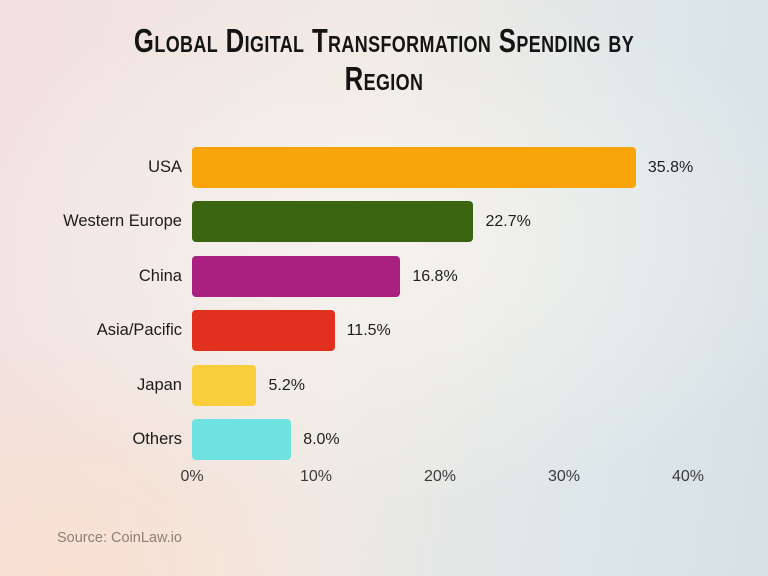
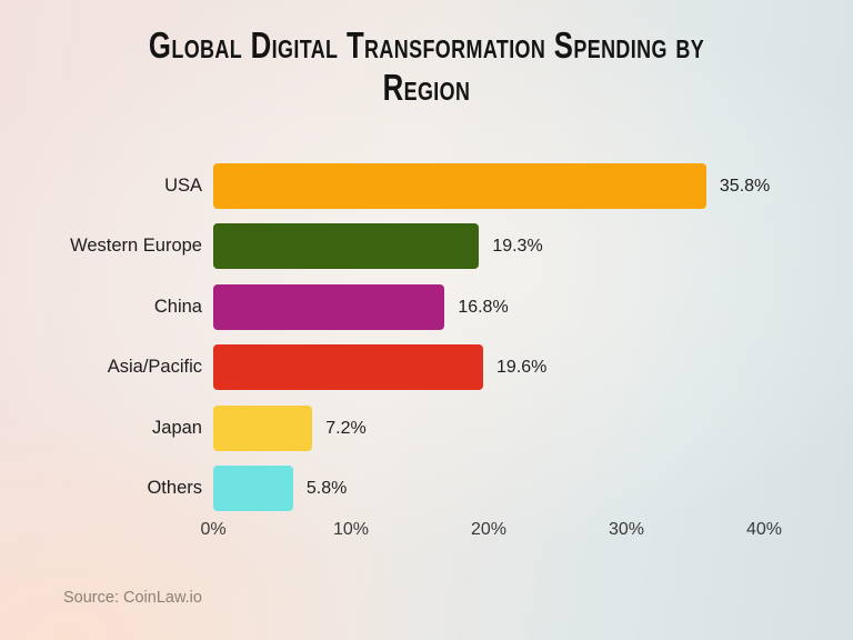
Western Europe: 22.7% -> 19.3%
Asia/Pacific: 11.5% -> 19.6%
Japan: 5.2% -> 7.2%
Others: 8.0% -> 5.8%
